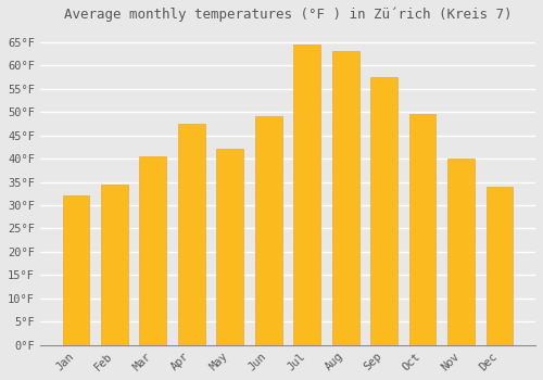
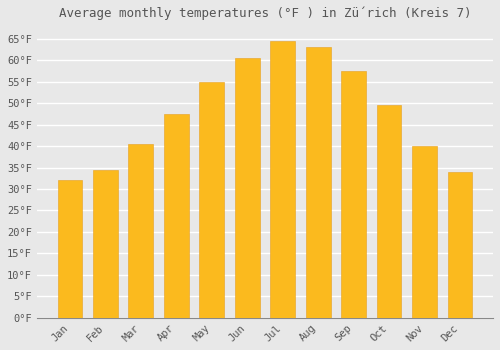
May: 42.0°F -> 55.0°F
Jun: 49.0°F -> 60.5°F
